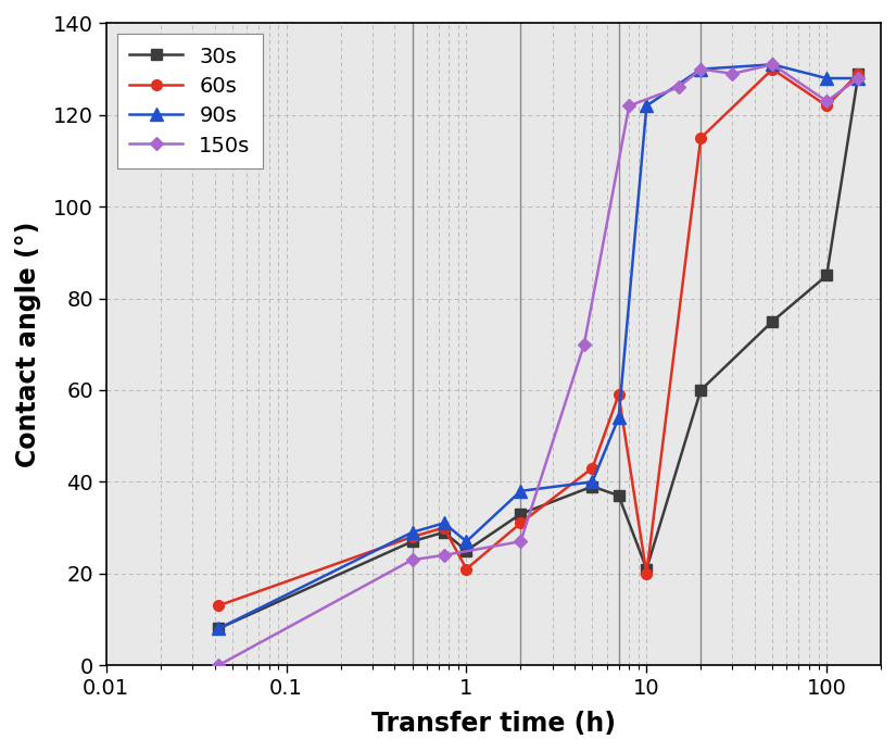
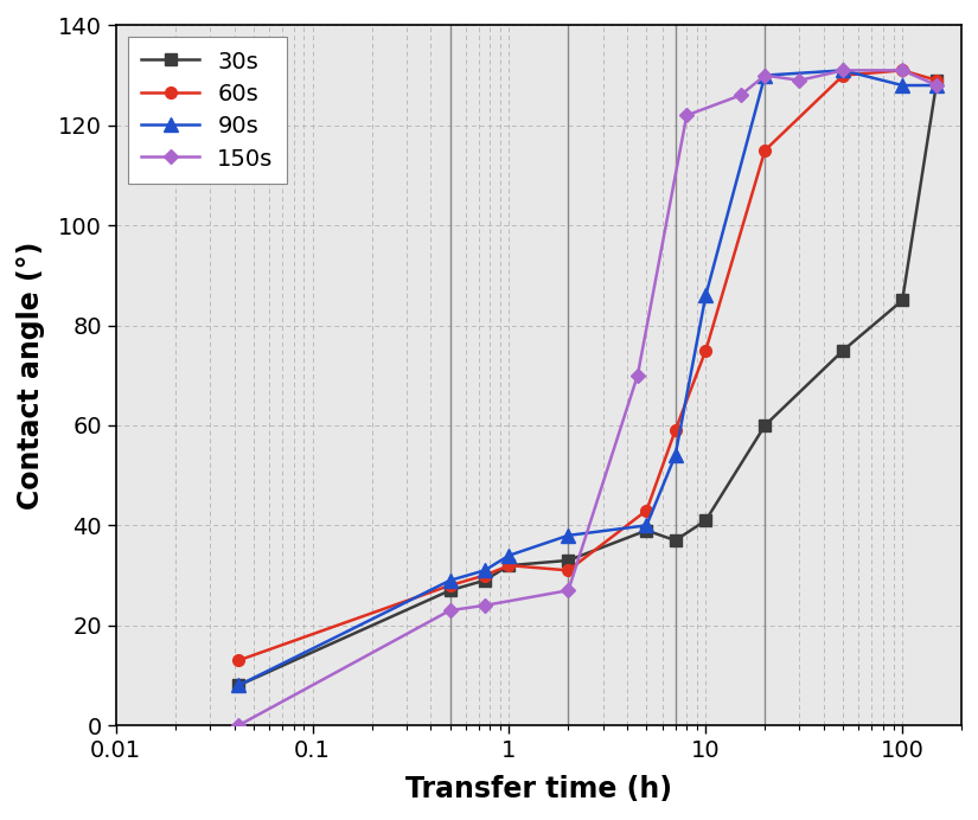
30s/1: 25 -> 32
60s/1: 21 -> 32
90s/1: 27 -> 34
30s/10: 21 -> 41
60s/10: 20 -> 75
90s/10: 122 -> 86
60s/100: 122 -> 131
150s/100: 123 -> 131
